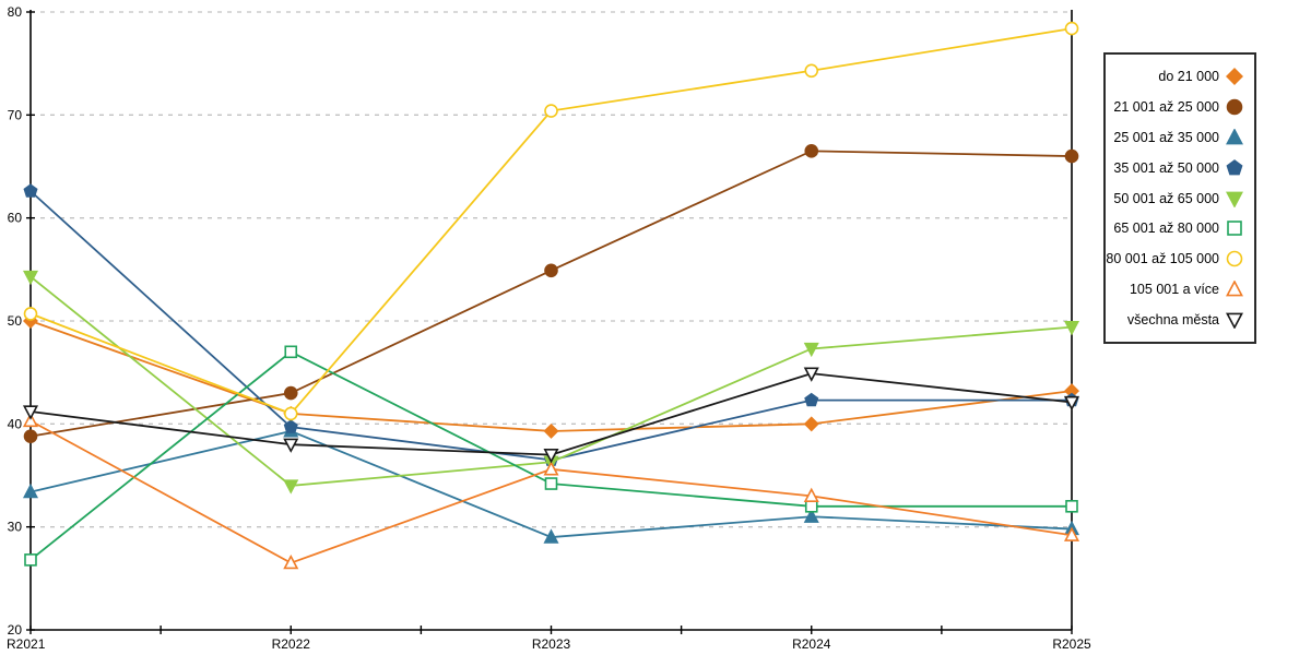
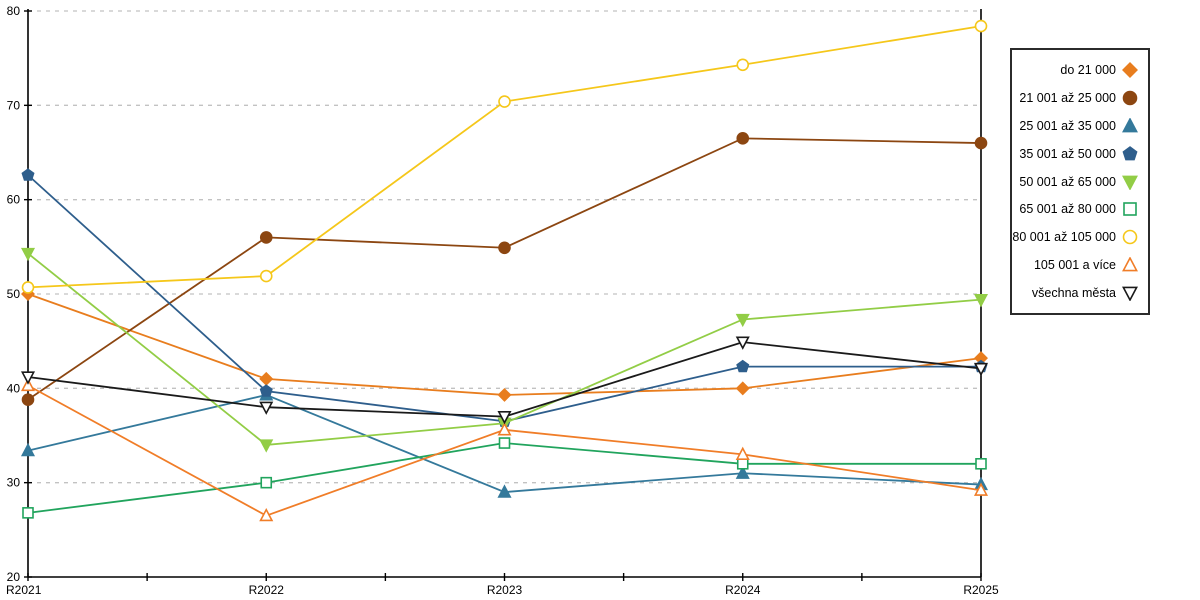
21 001 až 25 000/R2022: 43 -> 56
65 001 až 80 000/R2022: 47 -> 30
80 001 až 105 000/R2022: 41 -> 52
